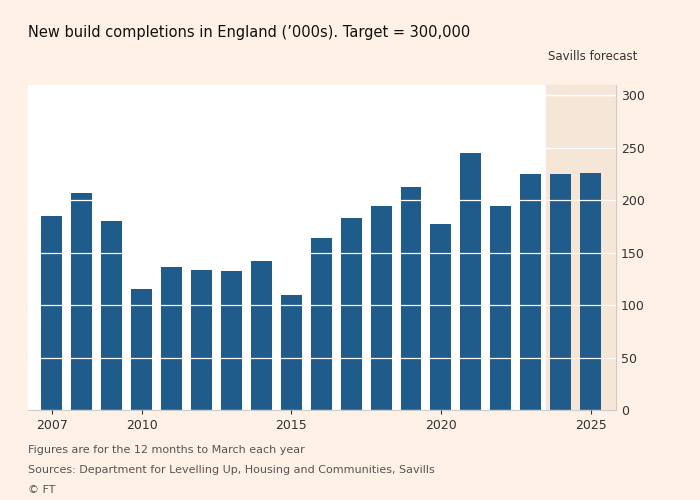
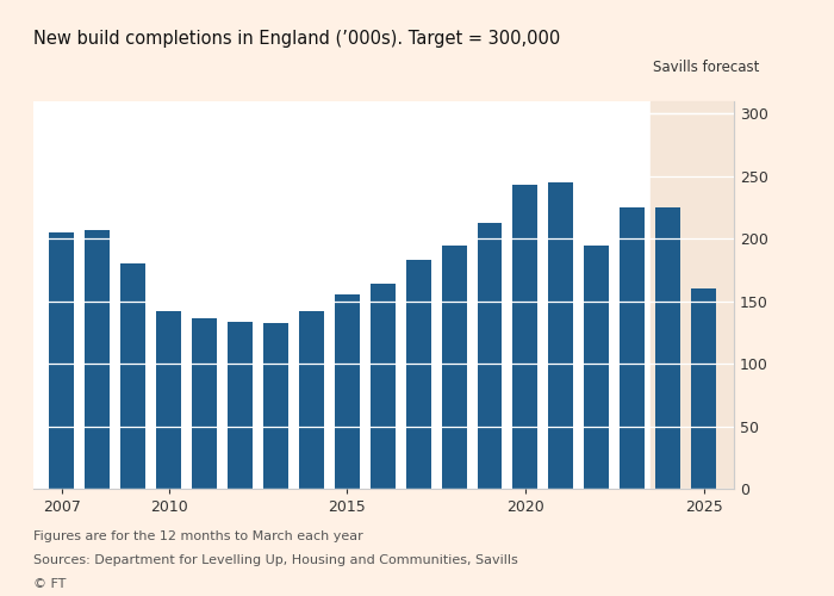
2007: 185 -> 205
2010: 115 -> 142
2015: 110 -> 155
2020: 177 -> 243
2025: 226 -> 160
